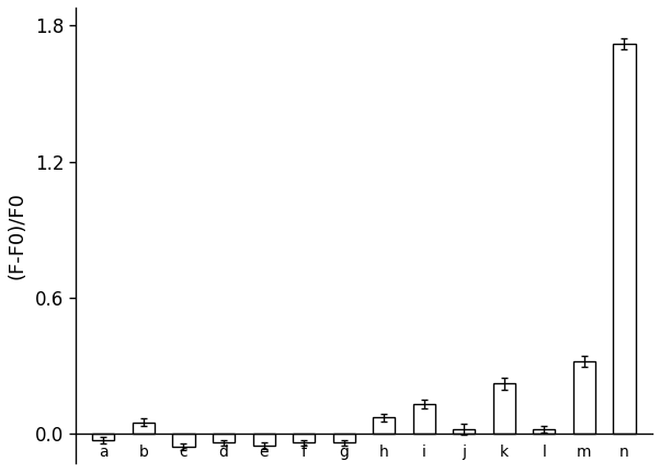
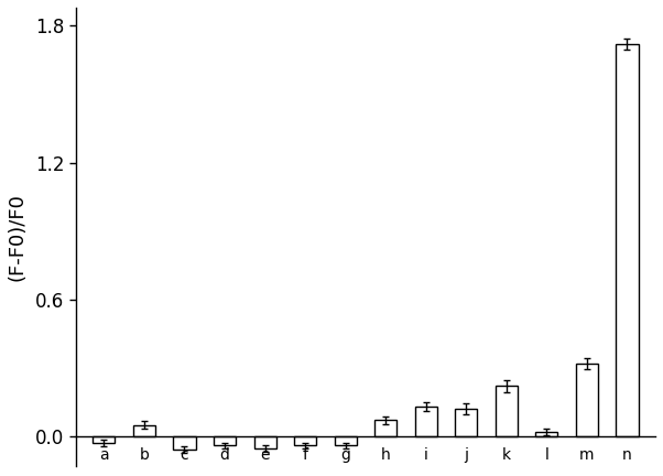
j: 0.020 -> 0.120
